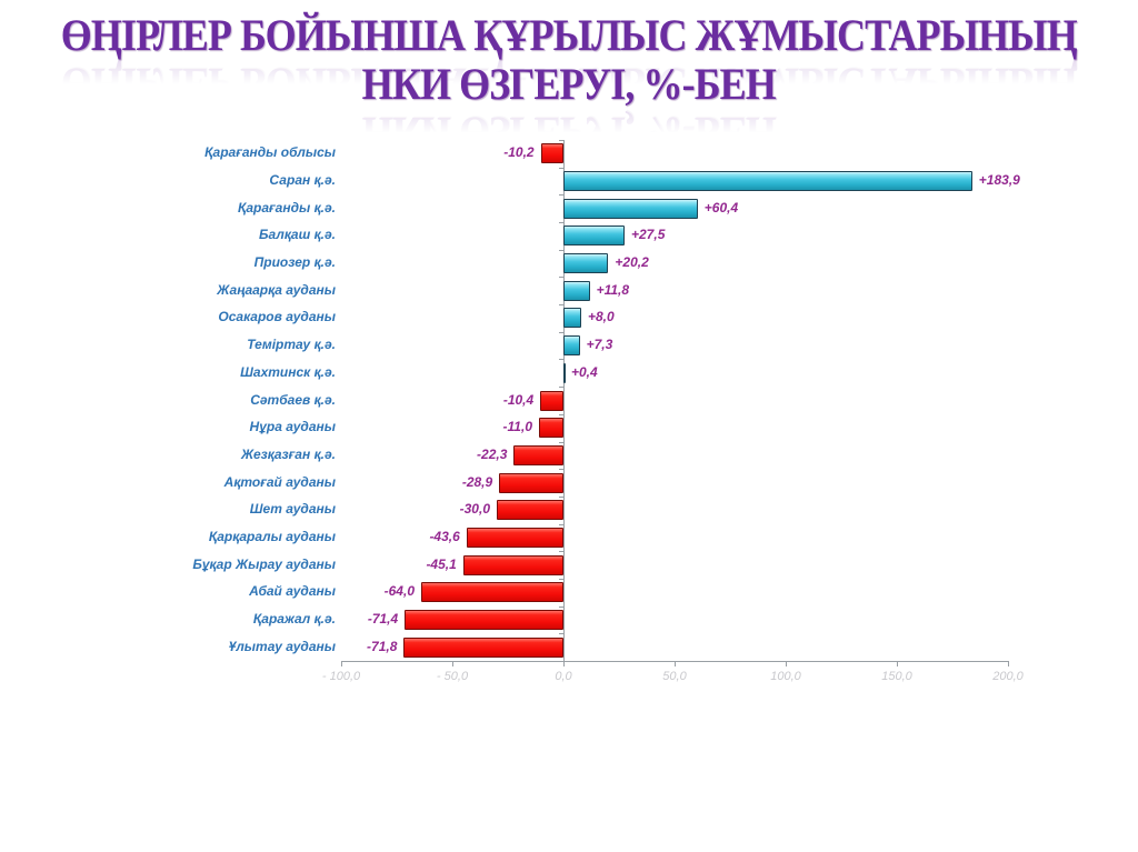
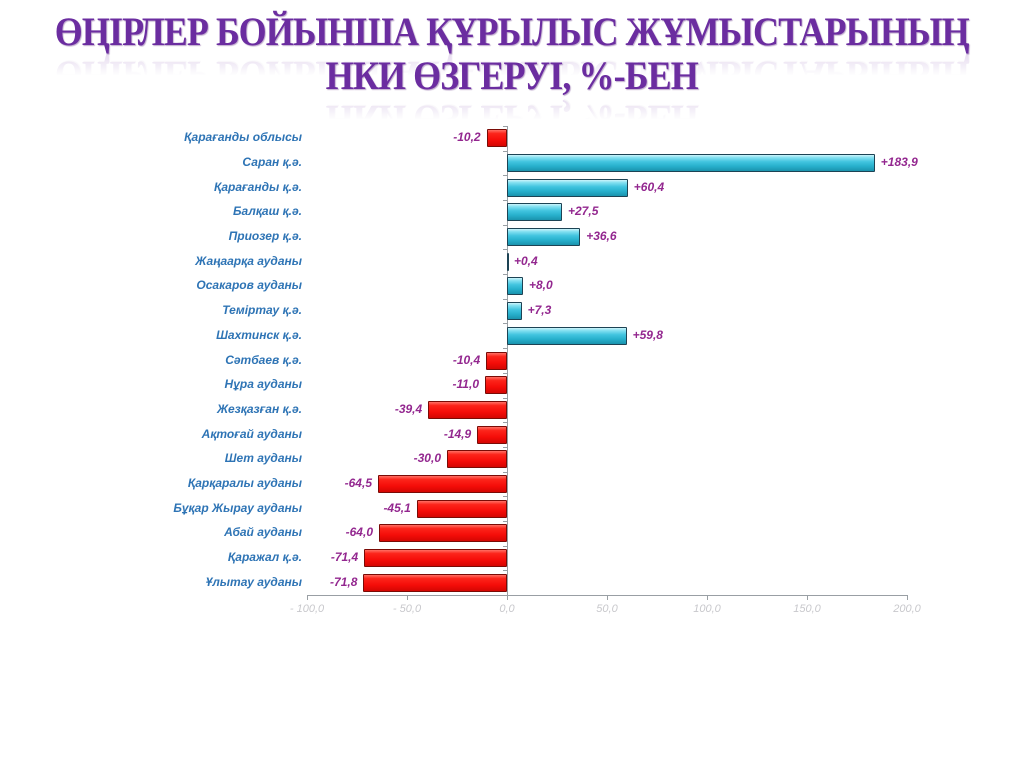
Приозер қ.ә.: +20,2 -> +36,6
Жаңаарқа ауданы: +11,8 -> +0,4
Шахтинск қ.ә.: +0,4 -> +59,8
Жезқазған қ.ә.: -22,3 -> -39,4
Ақтоғай ауданы: -28,9 -> -14,9
Қарқаралы ауданы: -43,6 -> -64,5
